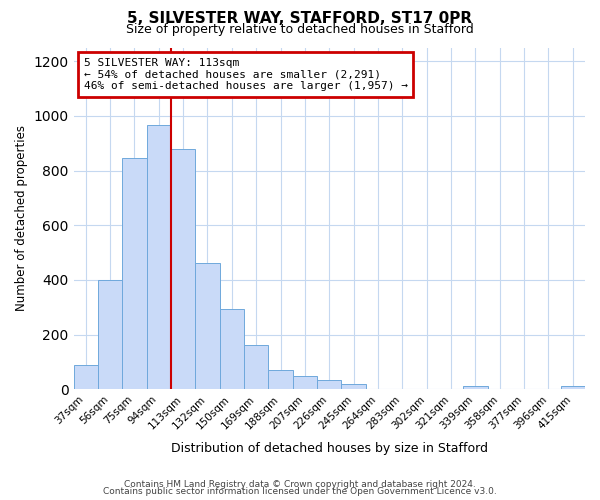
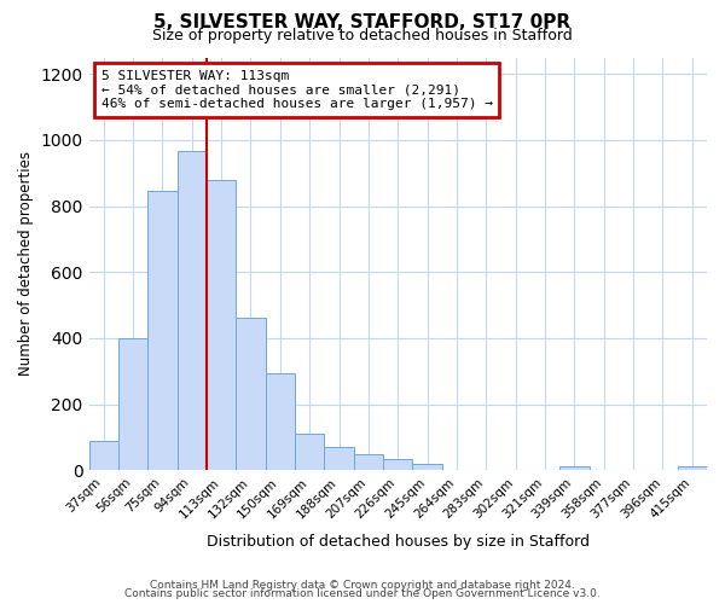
169sqm: 160 -> 110
